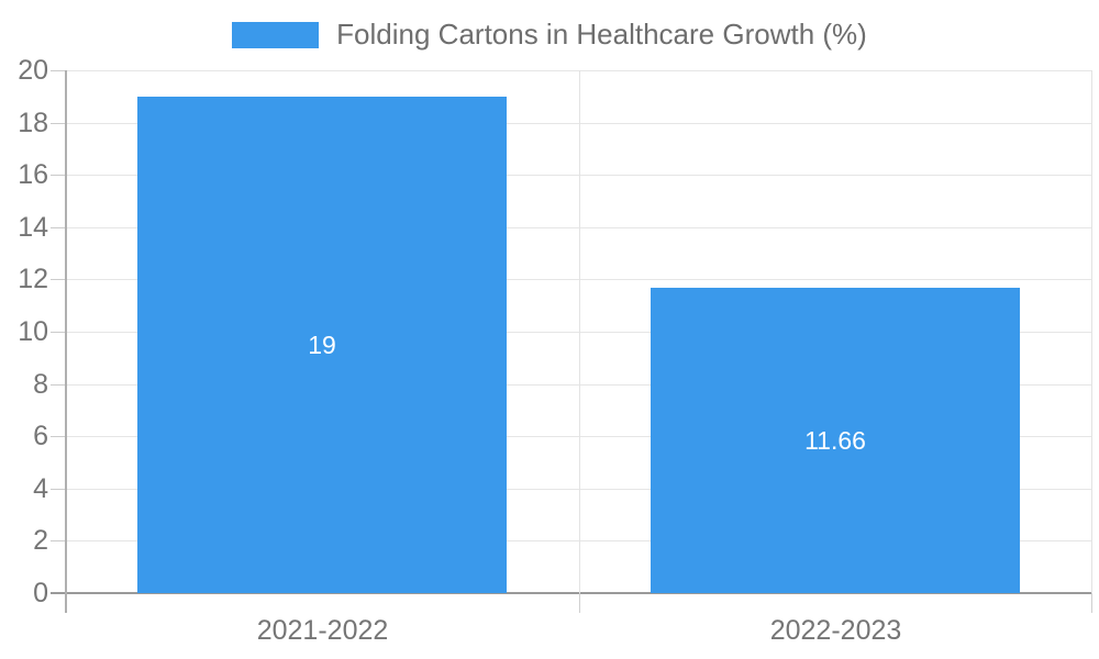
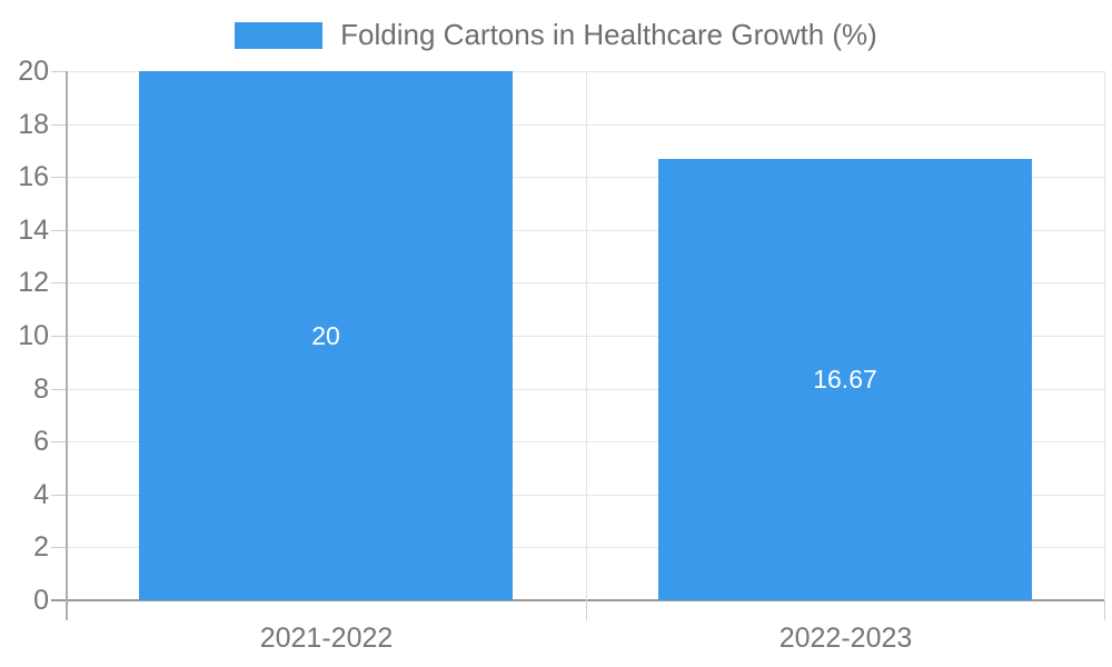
2021-2022: 19 -> 20
2022-2023: 11.66 -> 16.67
